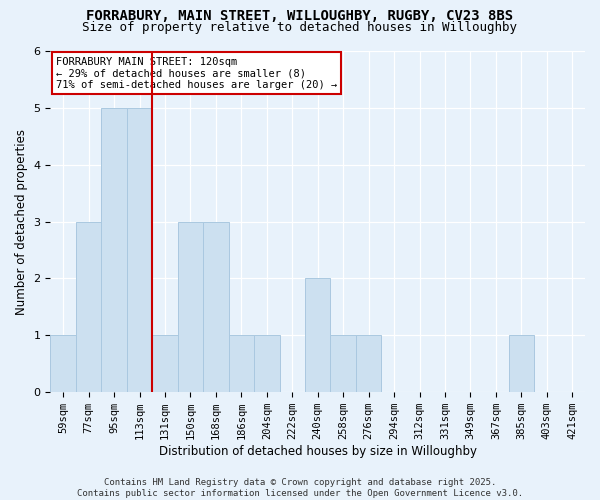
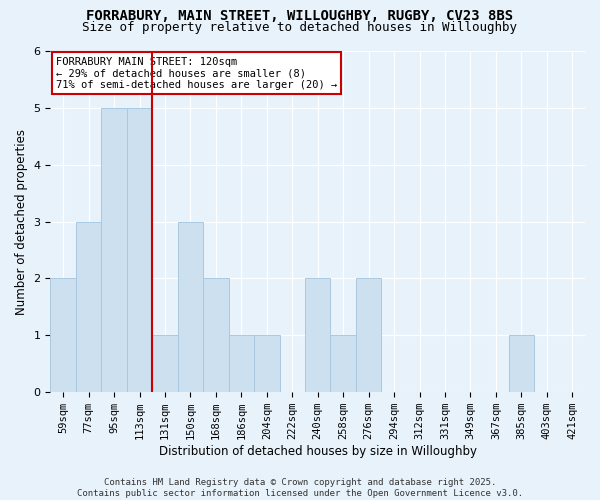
59sqm: 1 -> 2
168sqm: 3 -> 2
276sqm: 1 -> 2
